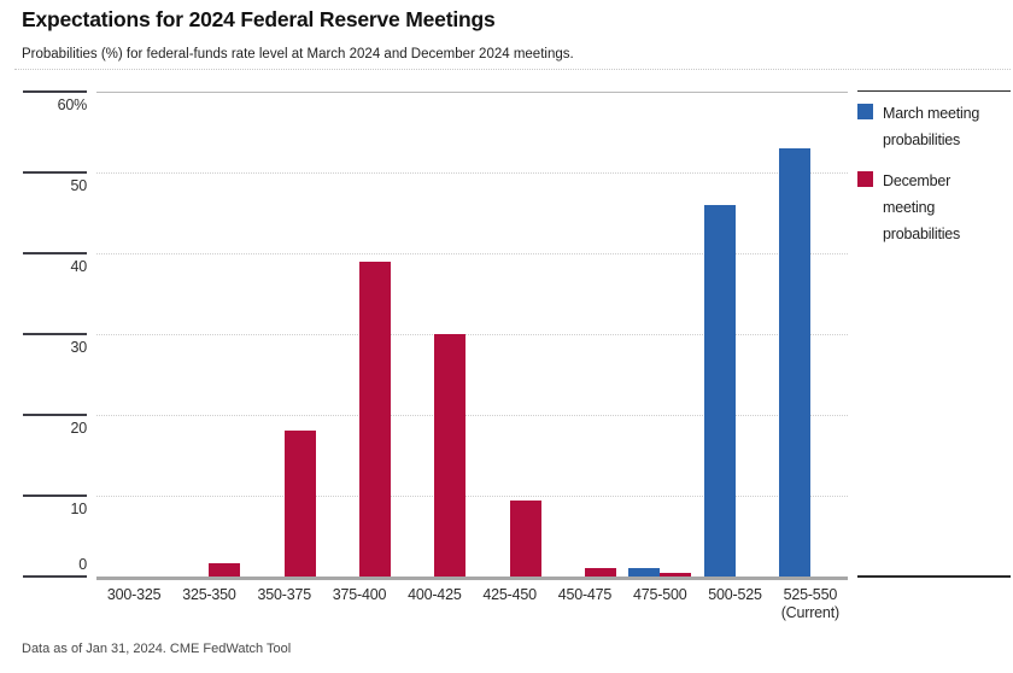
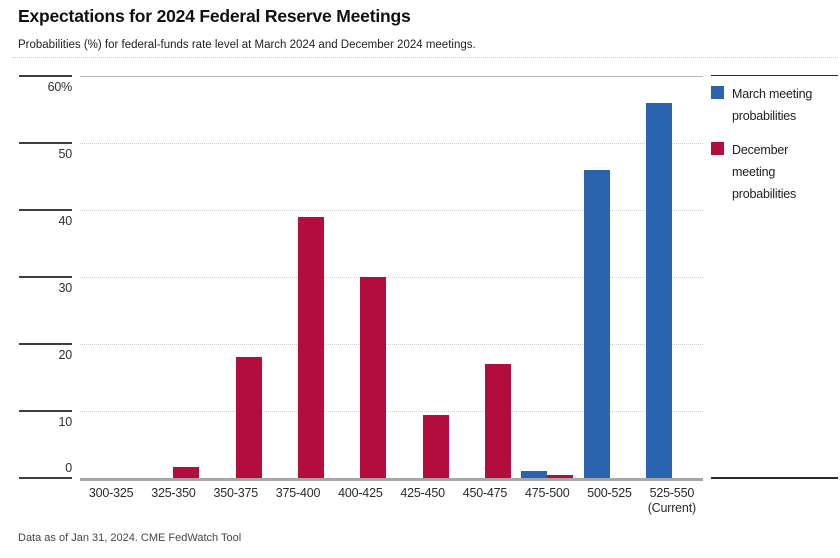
December meeting probabilities/450-475: 1 -> 17
March meeting probabilities/525-550: 53 -> 56
